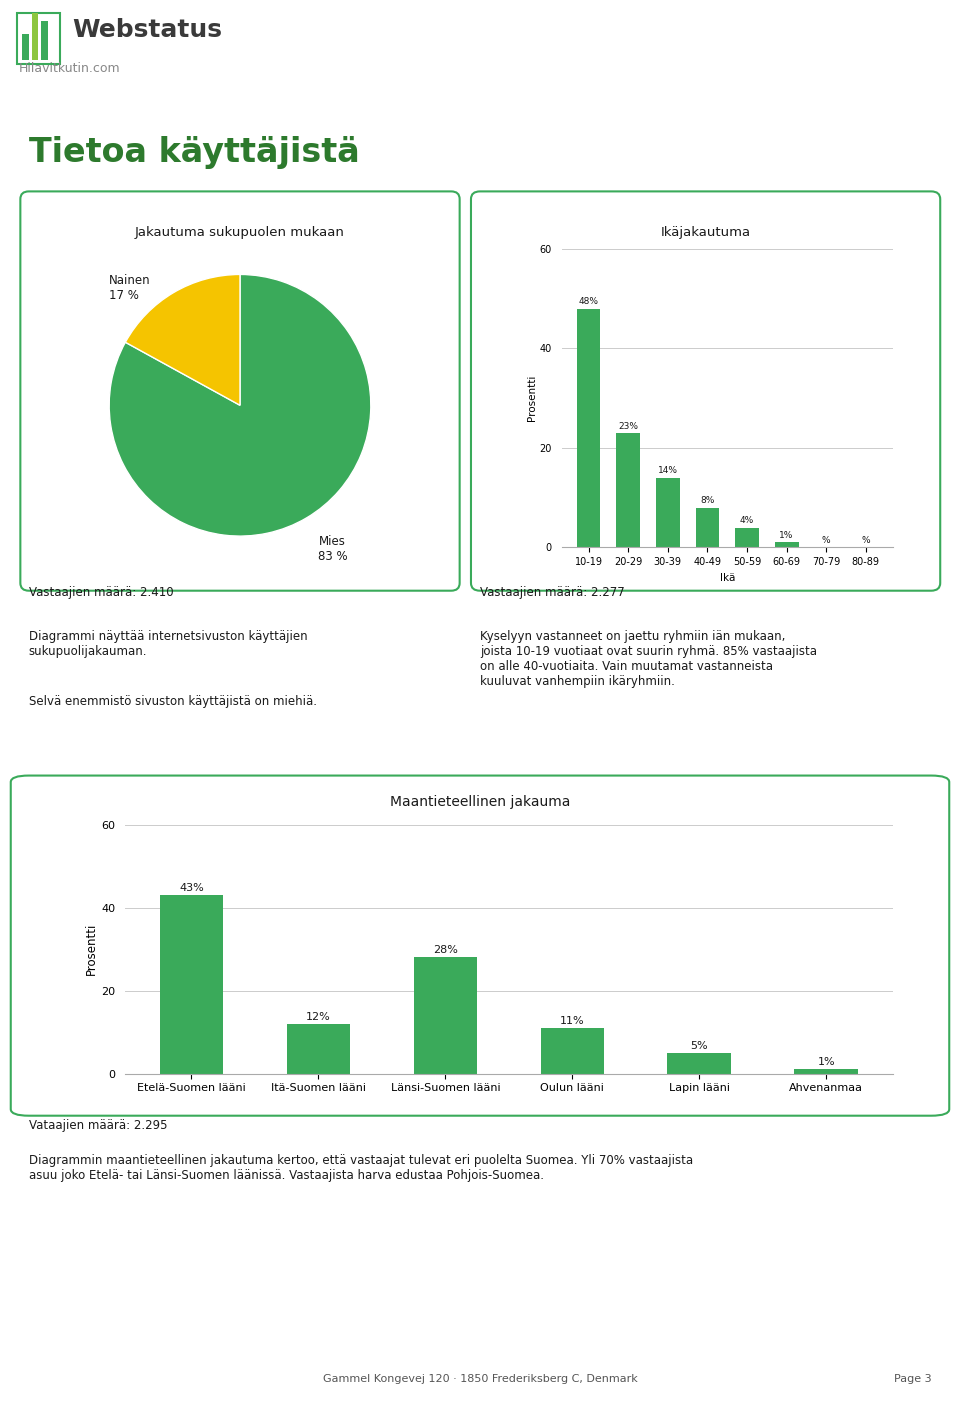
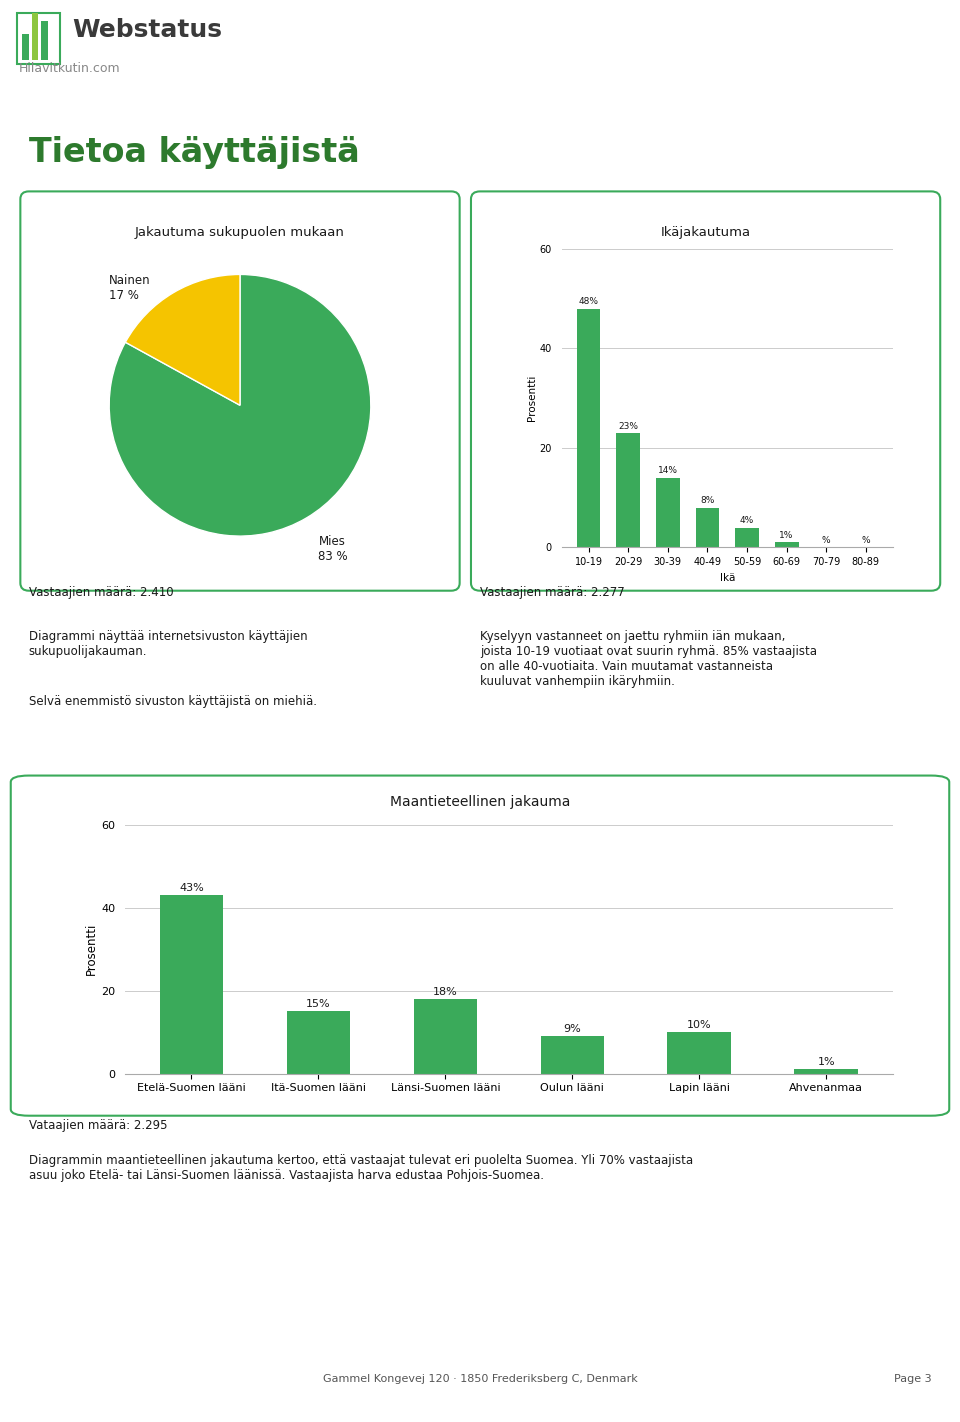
Itä-Suomen lääni: 12% -> 15%
Länsi-Suomen lääni: 28% -> 18%
Oulun lääni: 11% -> 9%
Lapin lääni: 5% -> 10%
